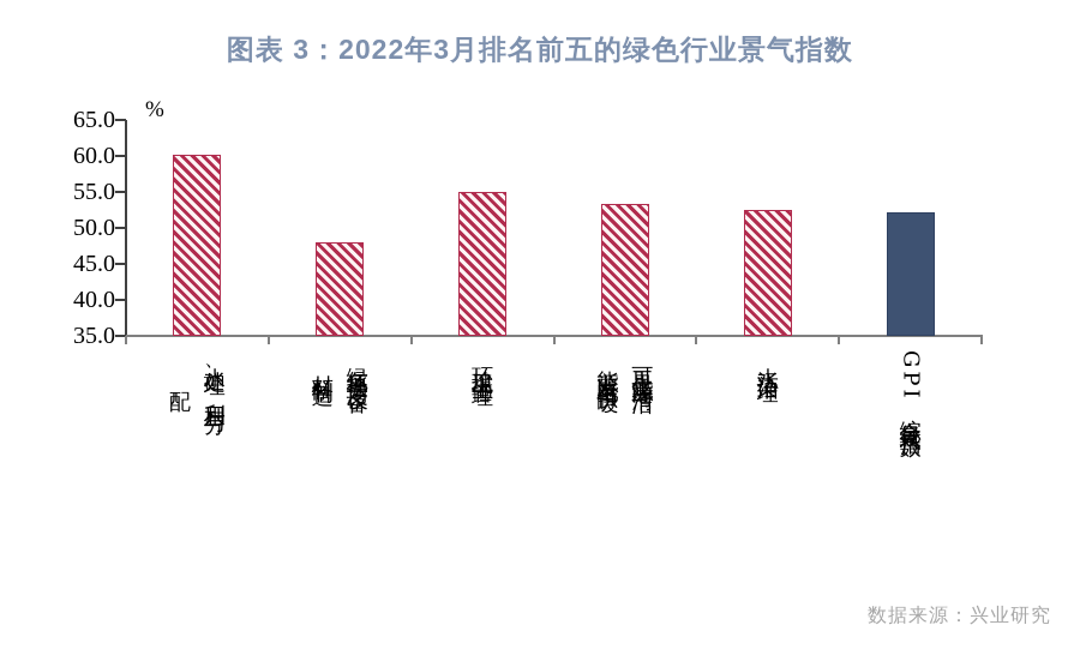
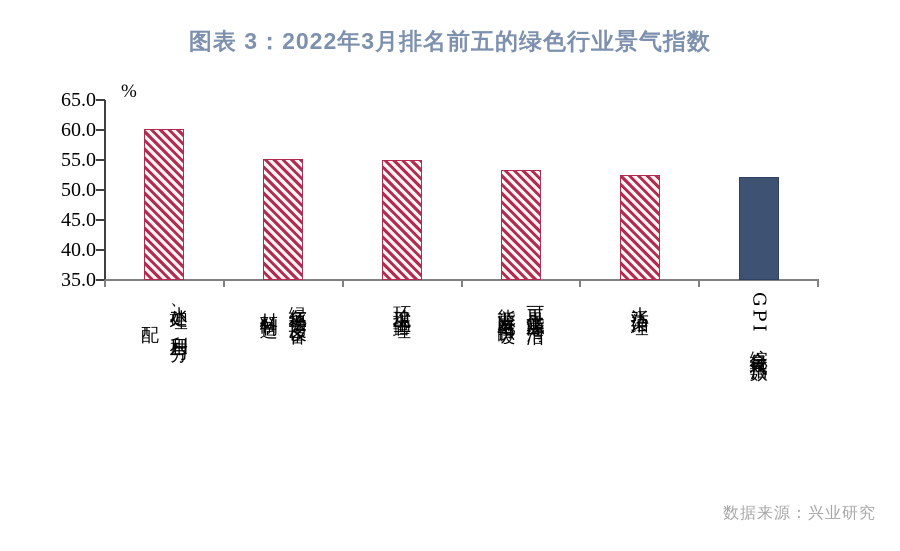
绿色环保专用设备材料制造: 48 -> 55
